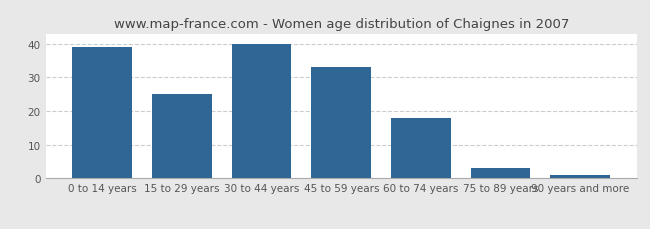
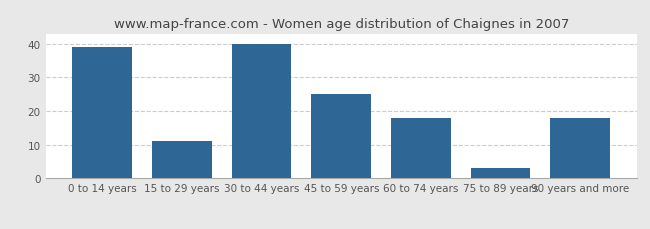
15 to 29 years: 25 -> 11
45 to 59 years: 33 -> 25
90 years and more: 1 -> 18
